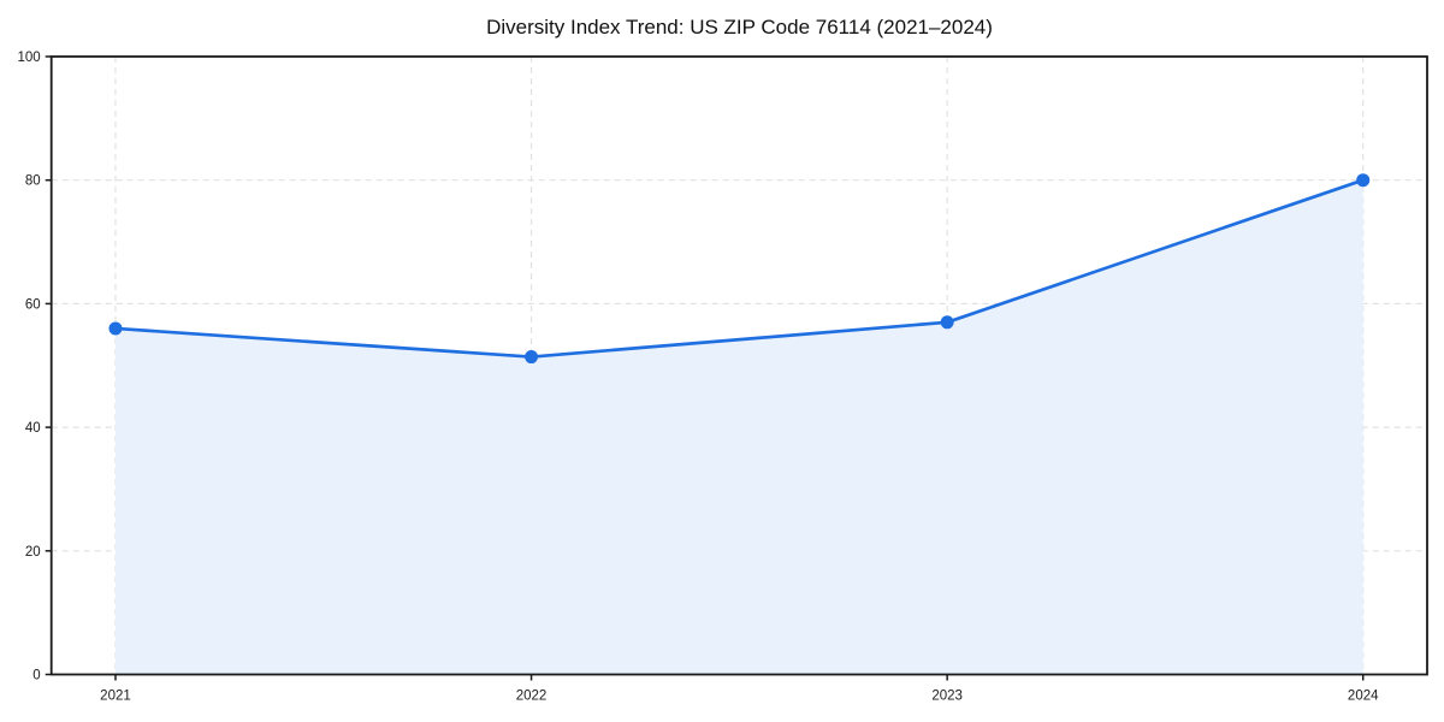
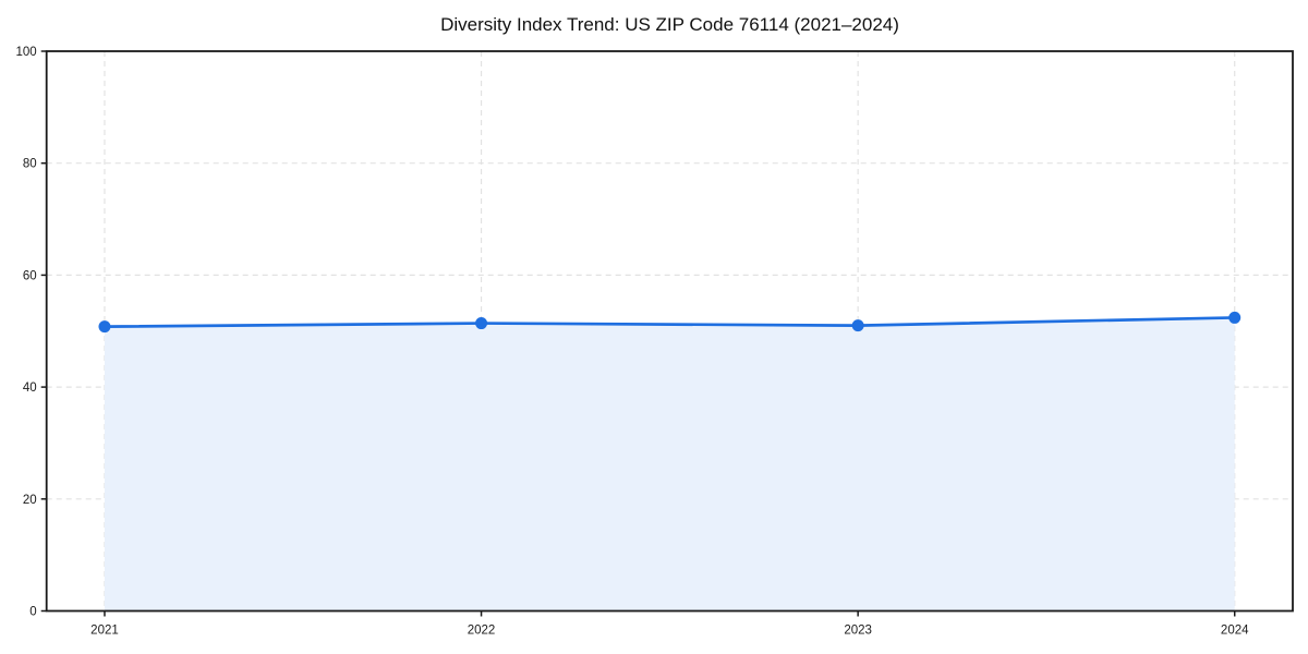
2021: 56 -> 51
2023: 57 -> 51
2024: 80 -> 52
